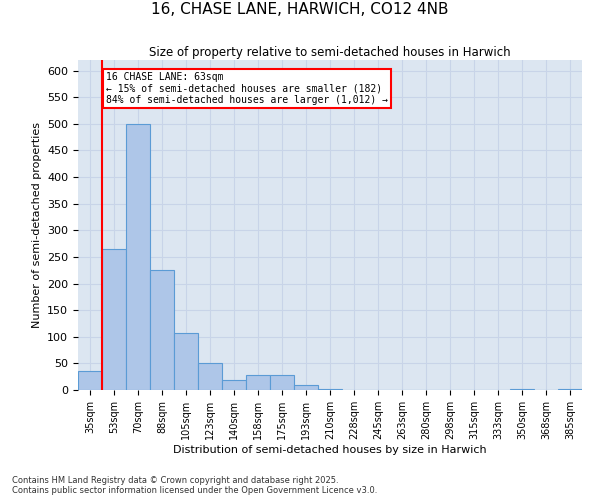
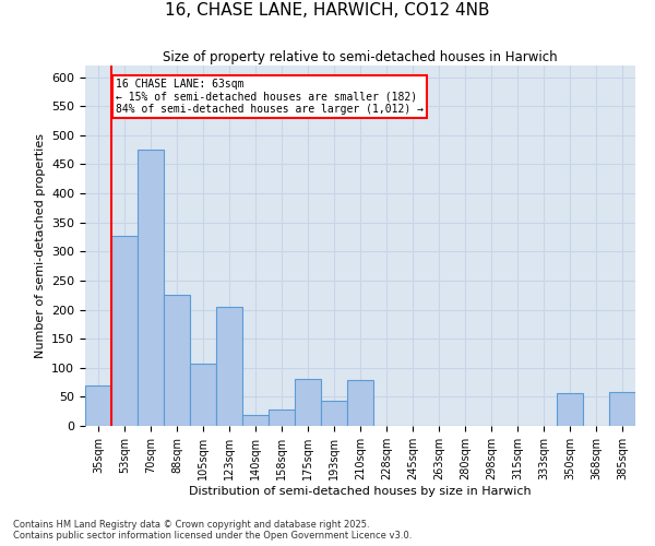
35sqm: 35 -> 70
53sqm: 265 -> 326
70sqm: 500 -> 476
123sqm: 50 -> 204
175sqm: 28 -> 80
193sqm: 10 -> 44
210sqm: 1 -> 78
350sqm: 1 -> 56
385sqm: 1 -> 58
